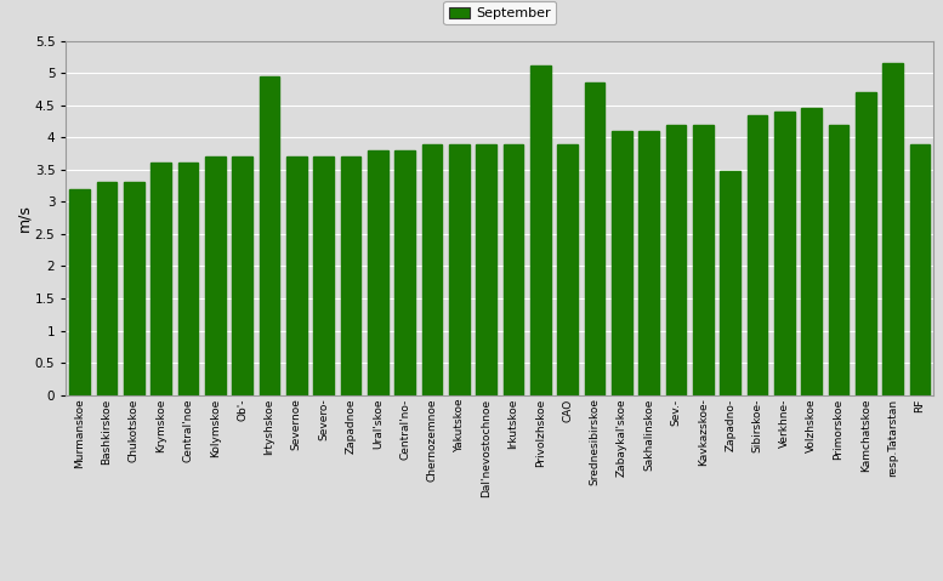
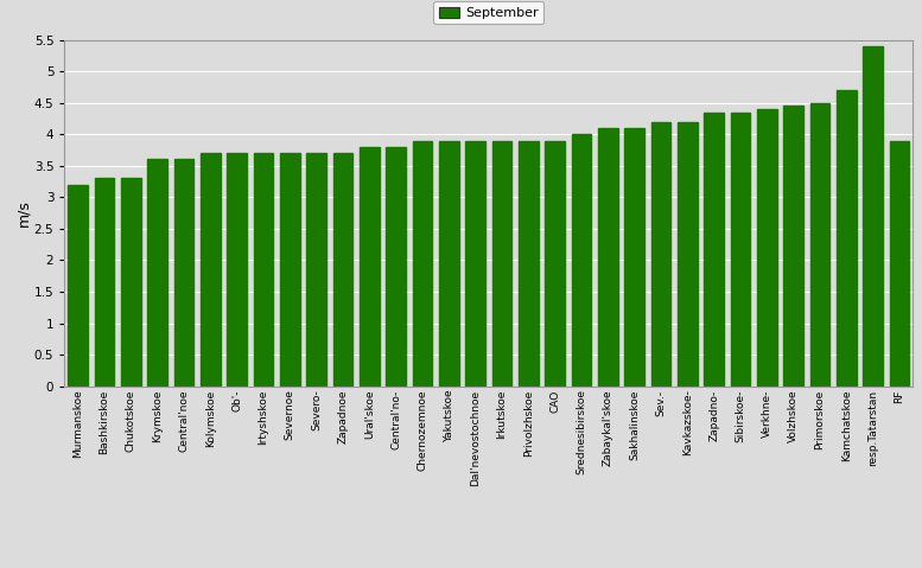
Irtyshskoe: 4.94 -> 3.70
Privolzhskoe: 5.12 -> 3.90
Srednesibirskoe: 4.86 -> 4.00
Zapadno-: 3.48 -> 4.35
Primorskoe: 4.20 -> 4.50
resp.Tatarstan: 5.16 -> 5.40
